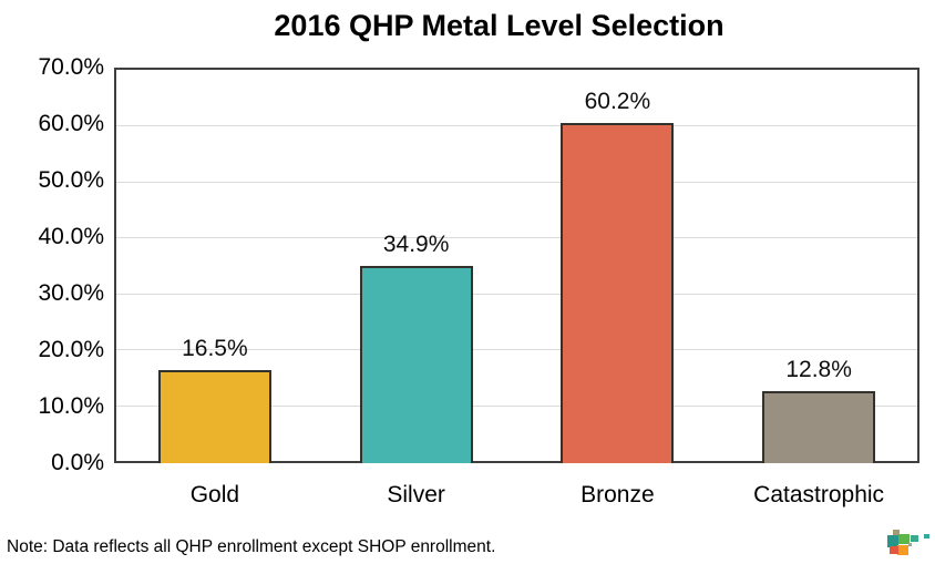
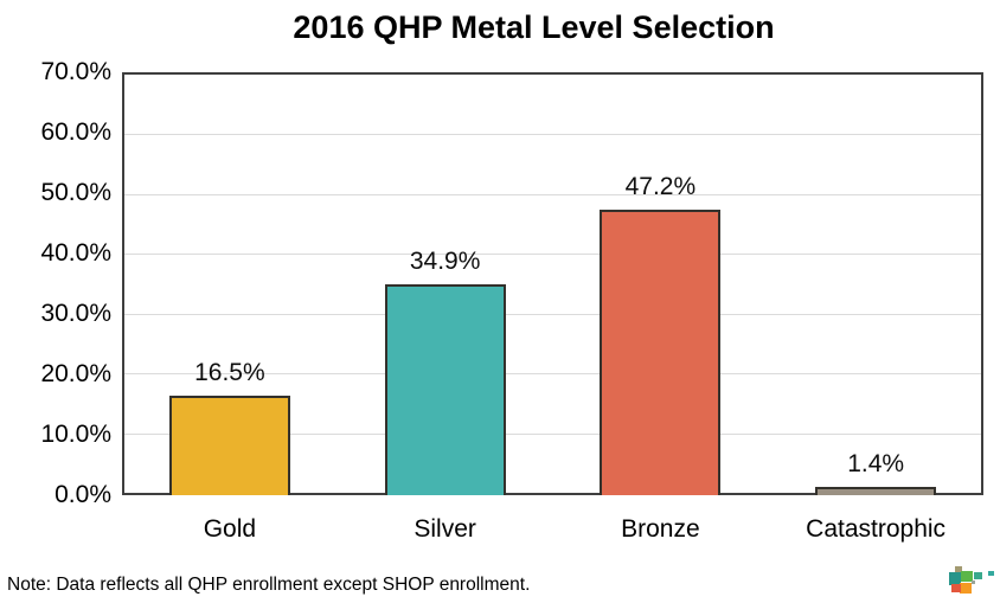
Bronze: 60.2% -> 47.2%
Catastrophic: 12.8% -> 1.4%
